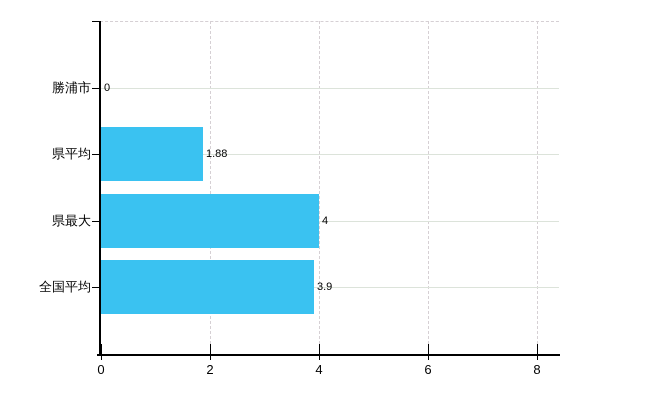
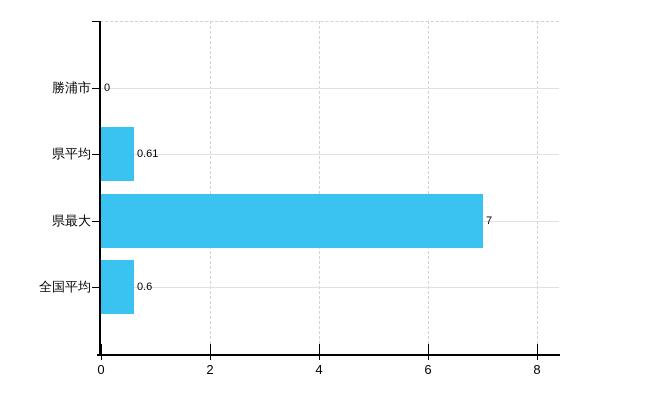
県平均: 1.88 -> 0.61
県最大: 4 -> 7
全国平均: 3.9 -> 0.6
